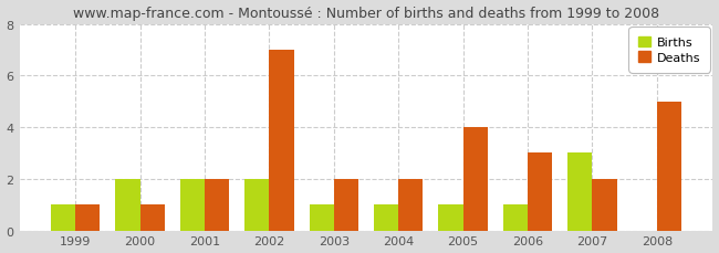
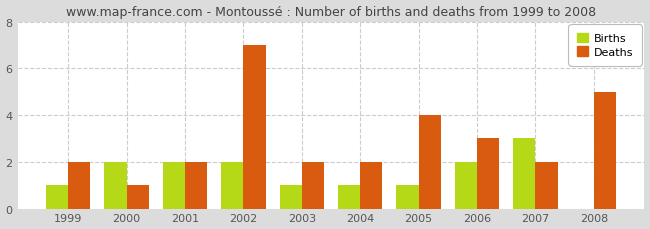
Deaths/1999: 1 -> 2
Births/2006: 1 -> 2
